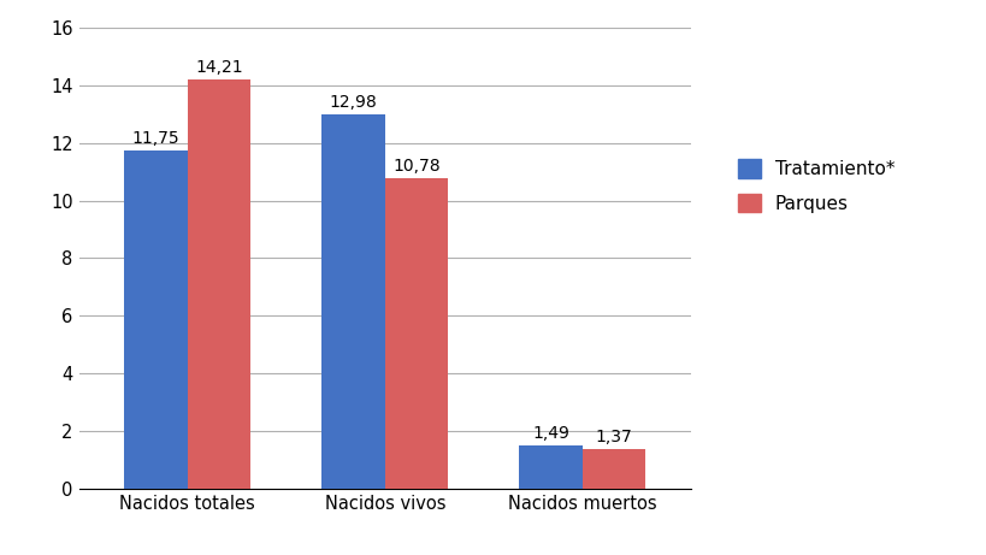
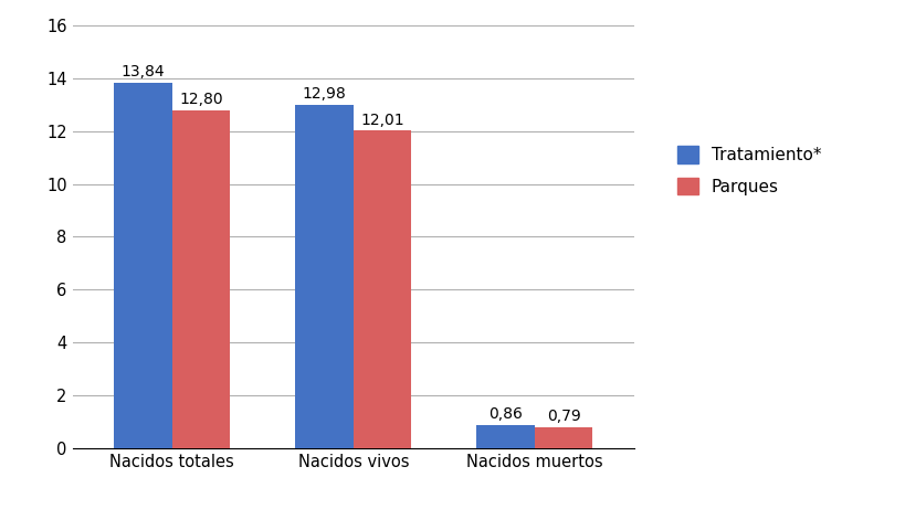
Tratamiento*/Nacidos totales: 11,75 -> 13,84
Parques/Nacidos totales: 14,21 -> 12,80
Parques/Nacidos vivos: 10,78 -> 12,01
Tratamiento*/Nacidos muertos: 1,49 -> 0,86
Parques/Nacidos muertos: 1,37 -> 0,79
